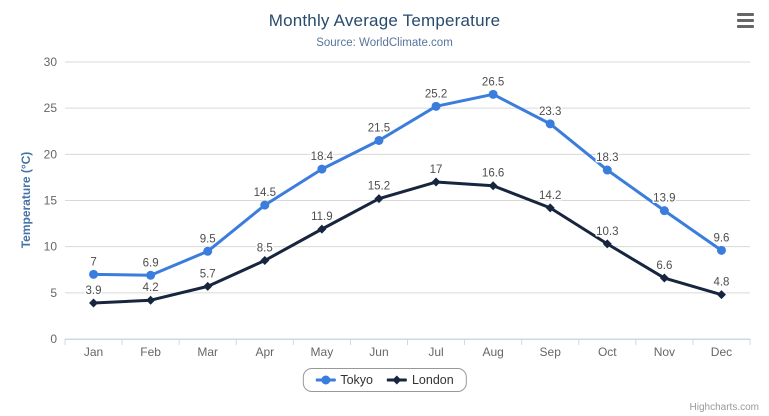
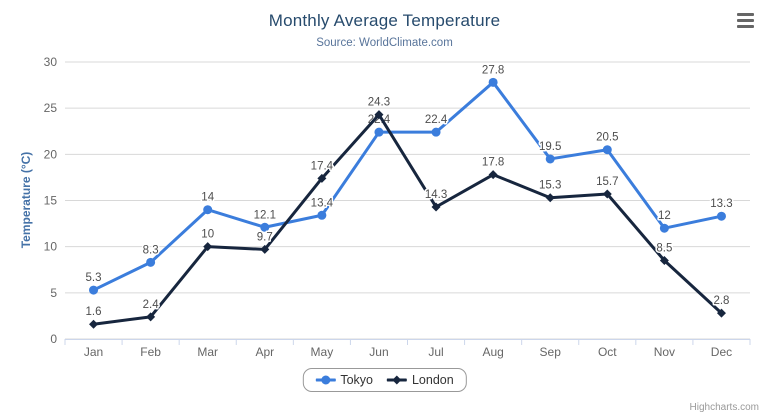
Tokyo/Jan: 7 -> 5.3
London/Jan: 3.9 -> 1.6
Tokyo/Feb: 6.9 -> 8.3
London/Feb: 4.2 -> 2.4
Tokyo/Mar: 9.5 -> 14
London/Mar: 5.7 -> 10
Tokyo/Apr: 14.5 -> 12.1
London/Apr: 8.5 -> 9.7
Tokyo/May: 18.4 -> 13.4
London/May: 11.9 -> 17.4
Tokyo/Jun: 21.5 -> 22.4
London/Jun: 15.2 -> 24.3
Tokyo/Jul: 25.2 -> 22.4
London/Jul: 17 -> 14.3
Tokyo/Aug: 26.5 -> 27.8
London/Aug: 16.6 -> 17.8
Tokyo/Sep: 23.3 -> 19.5
London/Sep: 14.2 -> 15.3
Tokyo/Oct: 18.3 -> 20.5
London/Oct: 10.3 -> 15.7
Tokyo/Nov: 13.9 -> 12
London/Nov: 6.6 -> 8.5
Tokyo/Dec: 9.6 -> 13.3
London/Dec: 4.8 -> 2.8
